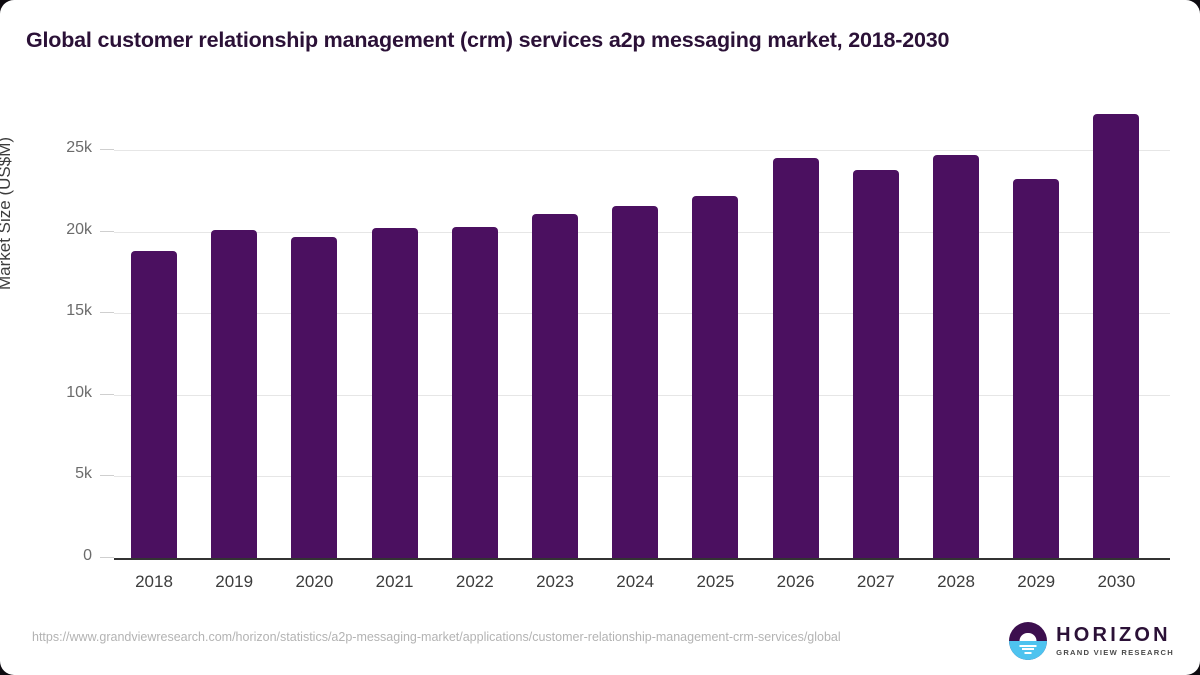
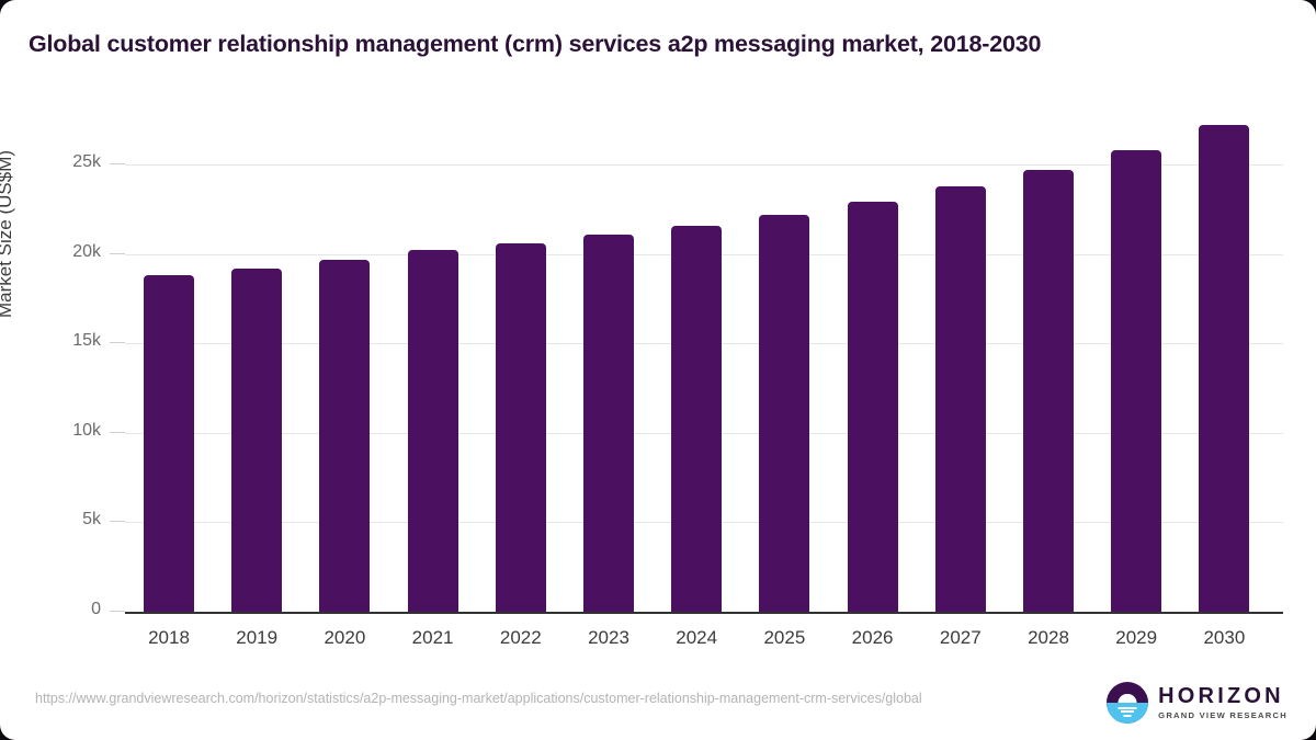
2019: 20.1k -> 19.2k
2022: 20.3k -> 20.6k
2026: 24.5k -> 22.9k
2029: 23.2k -> 25.8k
